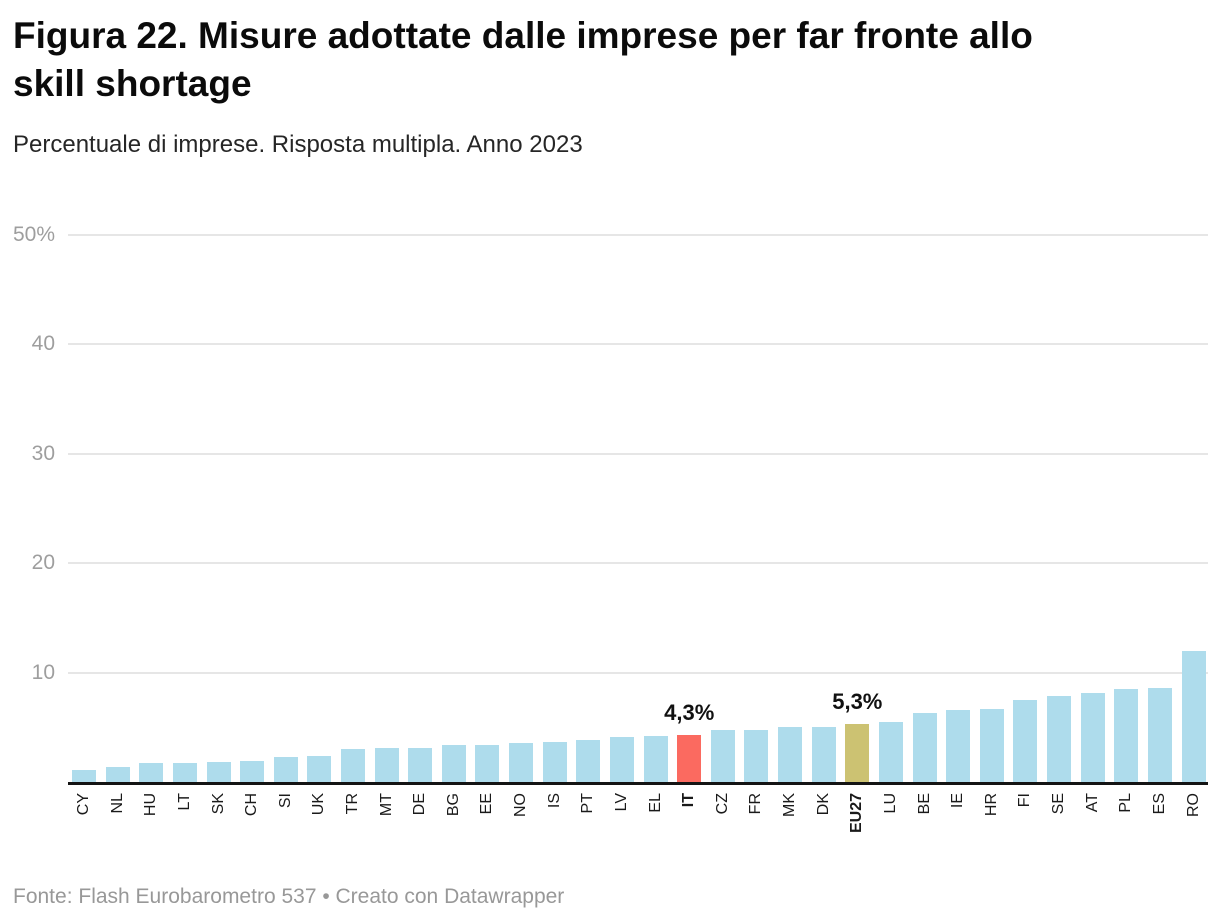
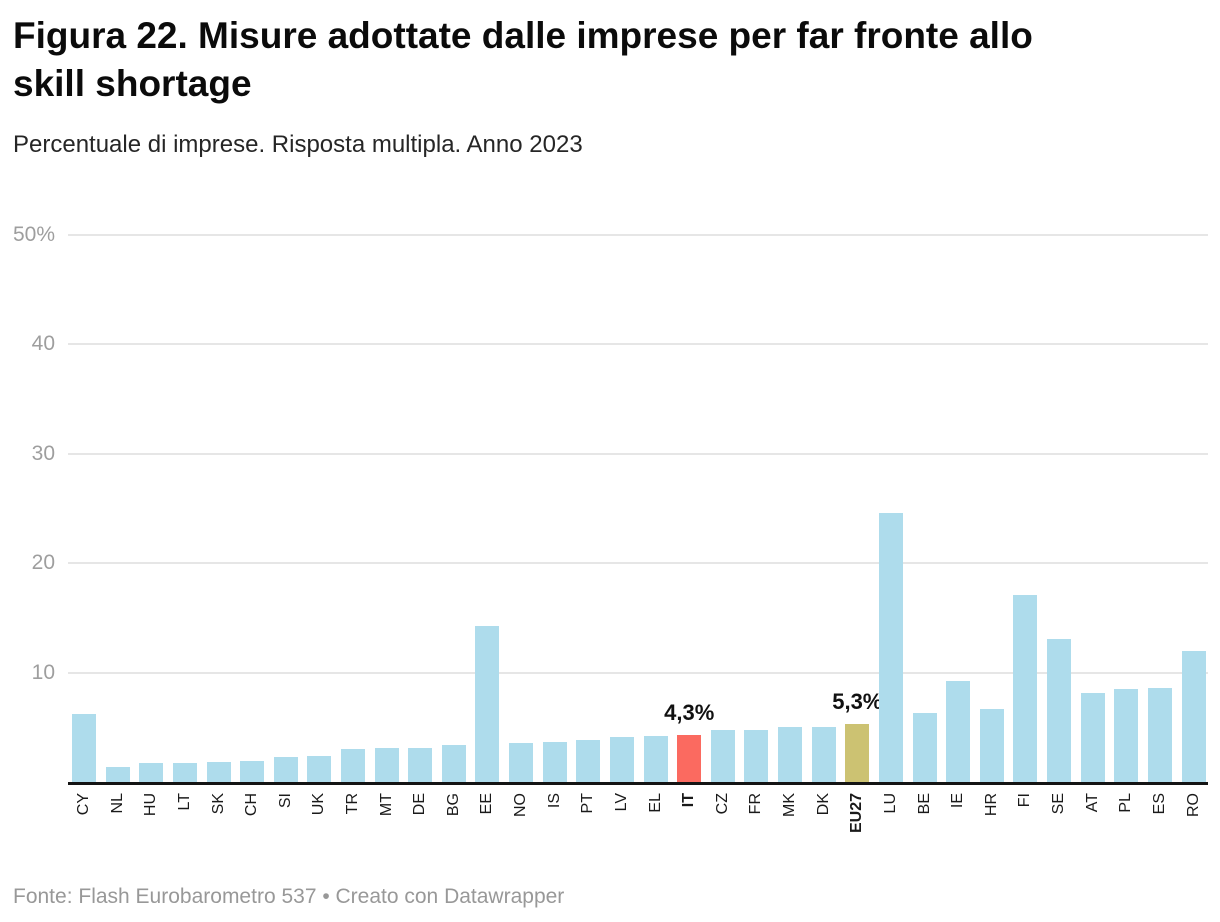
CY: 1.1% -> 6.2%
EE: 3.4% -> 14.3%
LU: 5.5% -> 24.6%
IE: 6.6% -> 9.2%
FI: 7.5% -> 17.1%
SE: 7.9% -> 13.1%
